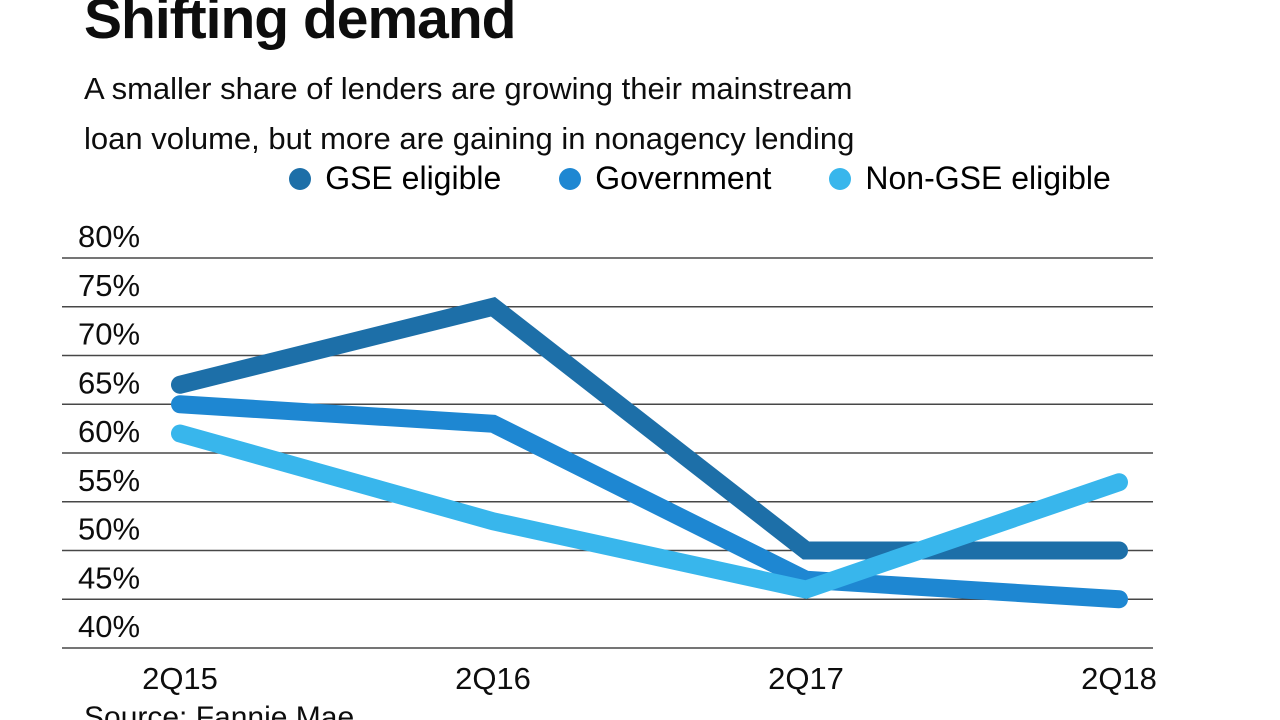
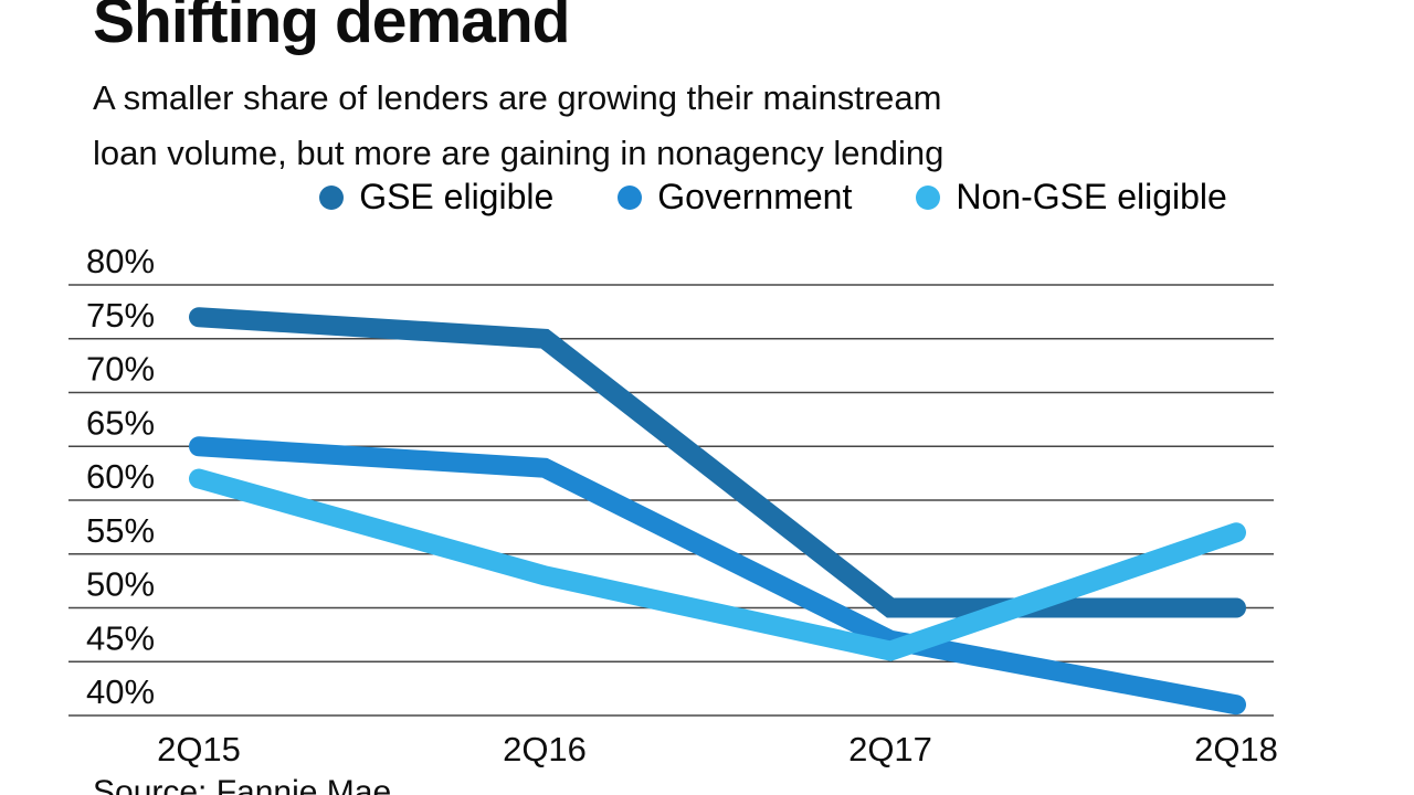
GSE eligible/2Q15: 67% -> 77%
Government/2Q18: 45% -> 41%
